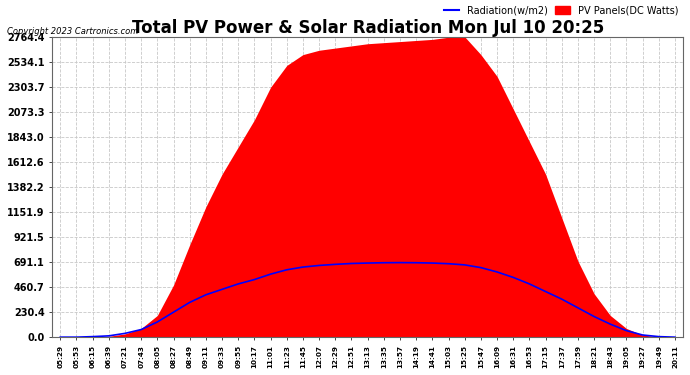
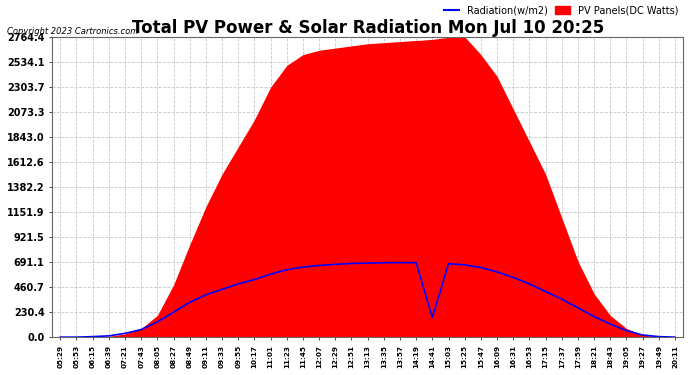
Radiation(w/m2)/14:41: 680 -> 180
